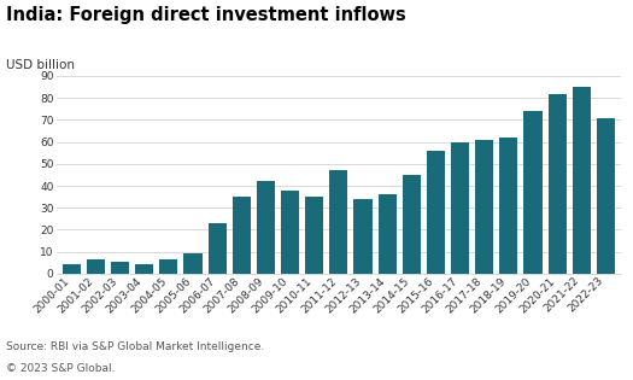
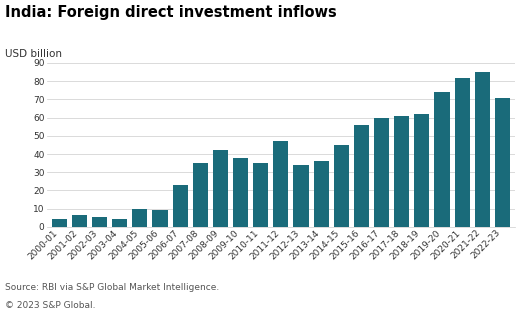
2004-05: 6 -> 10
